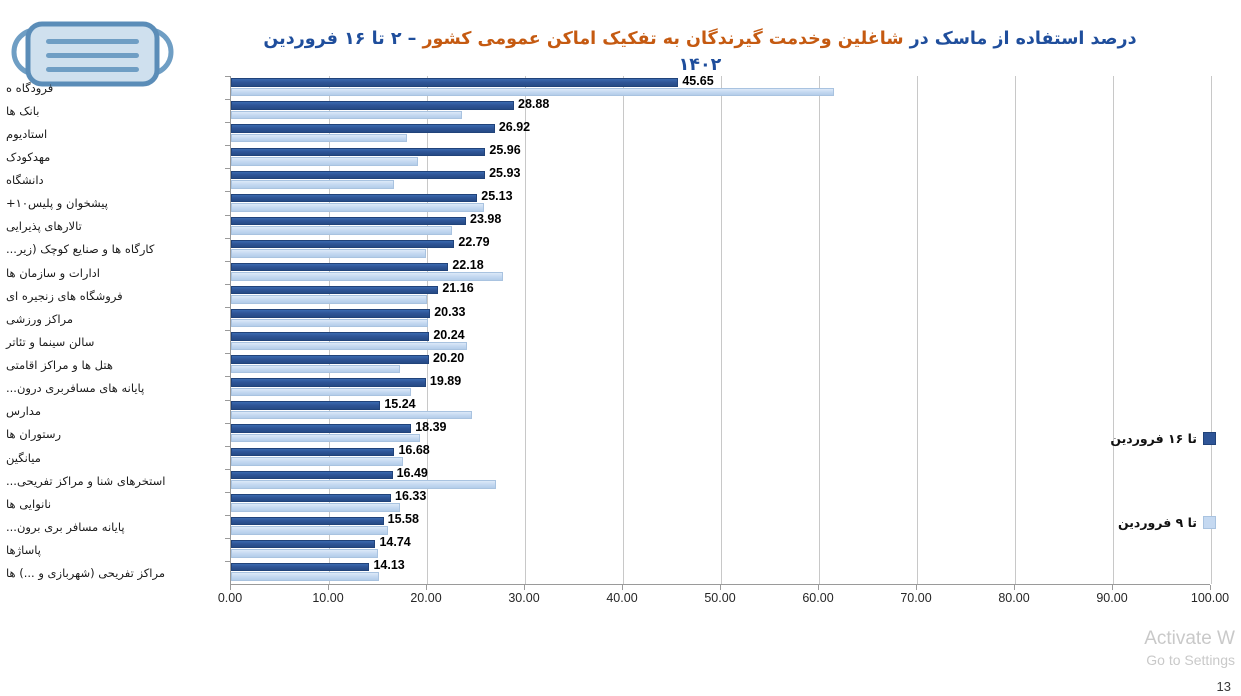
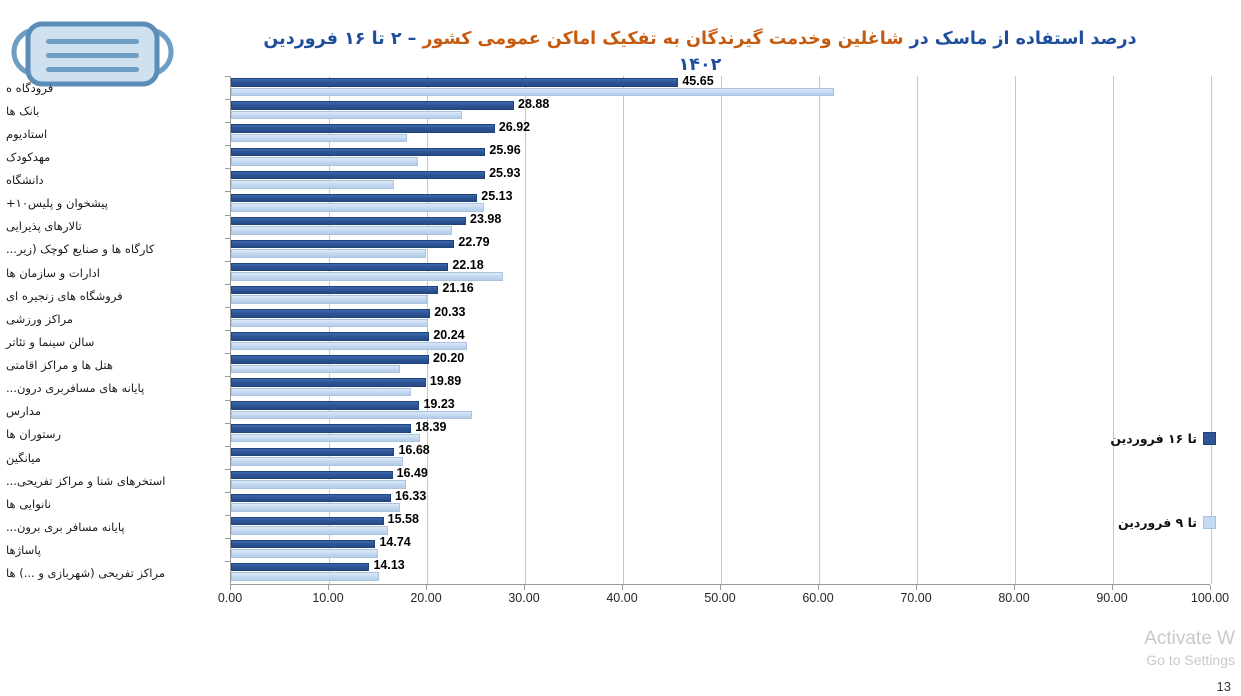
تا ۱۶ فروردین/مدارس: 15.24 -> 19.23
تا ۹ فروردین/استخرهای شنا و مراکز تفریحی...: 27 -> 18
